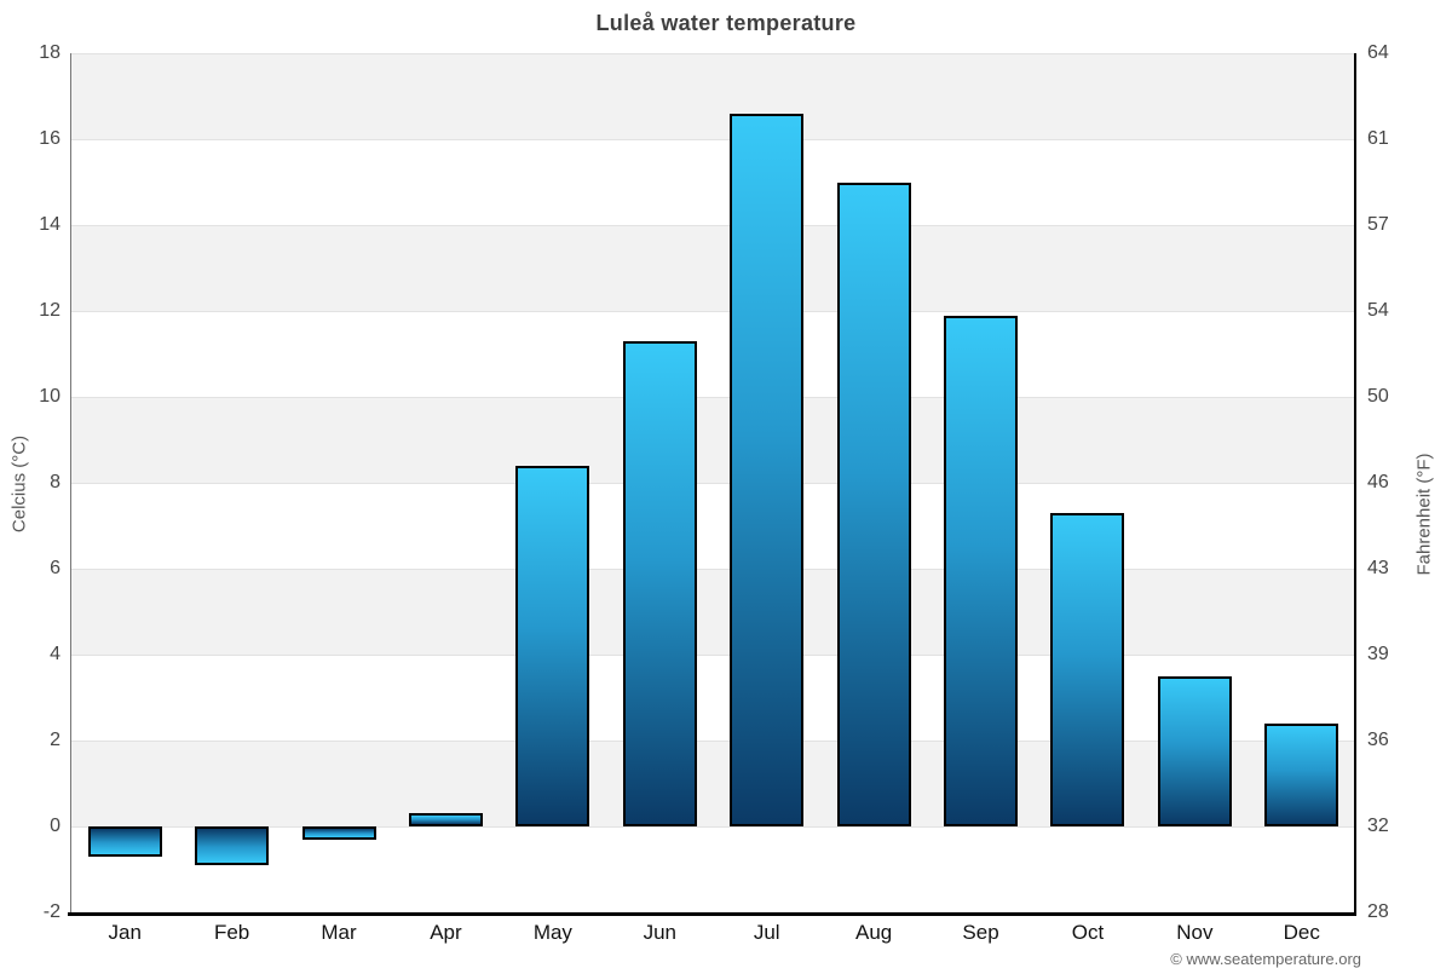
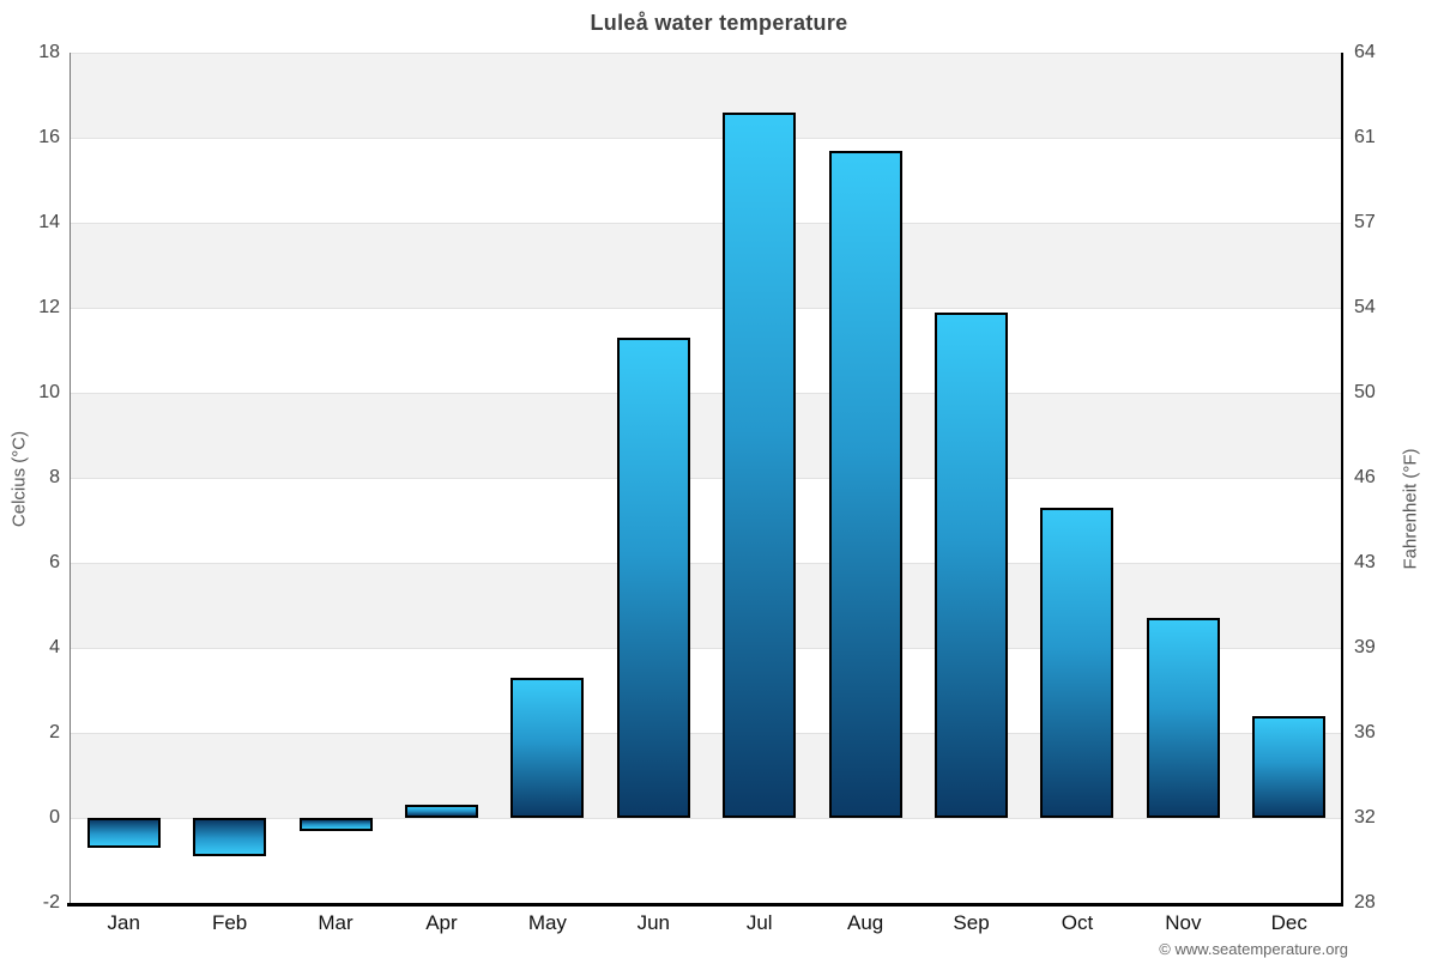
May: 8.4 -> 3.3
Aug: 15.0 -> 15.7
Nov: 3.5 -> 4.7
